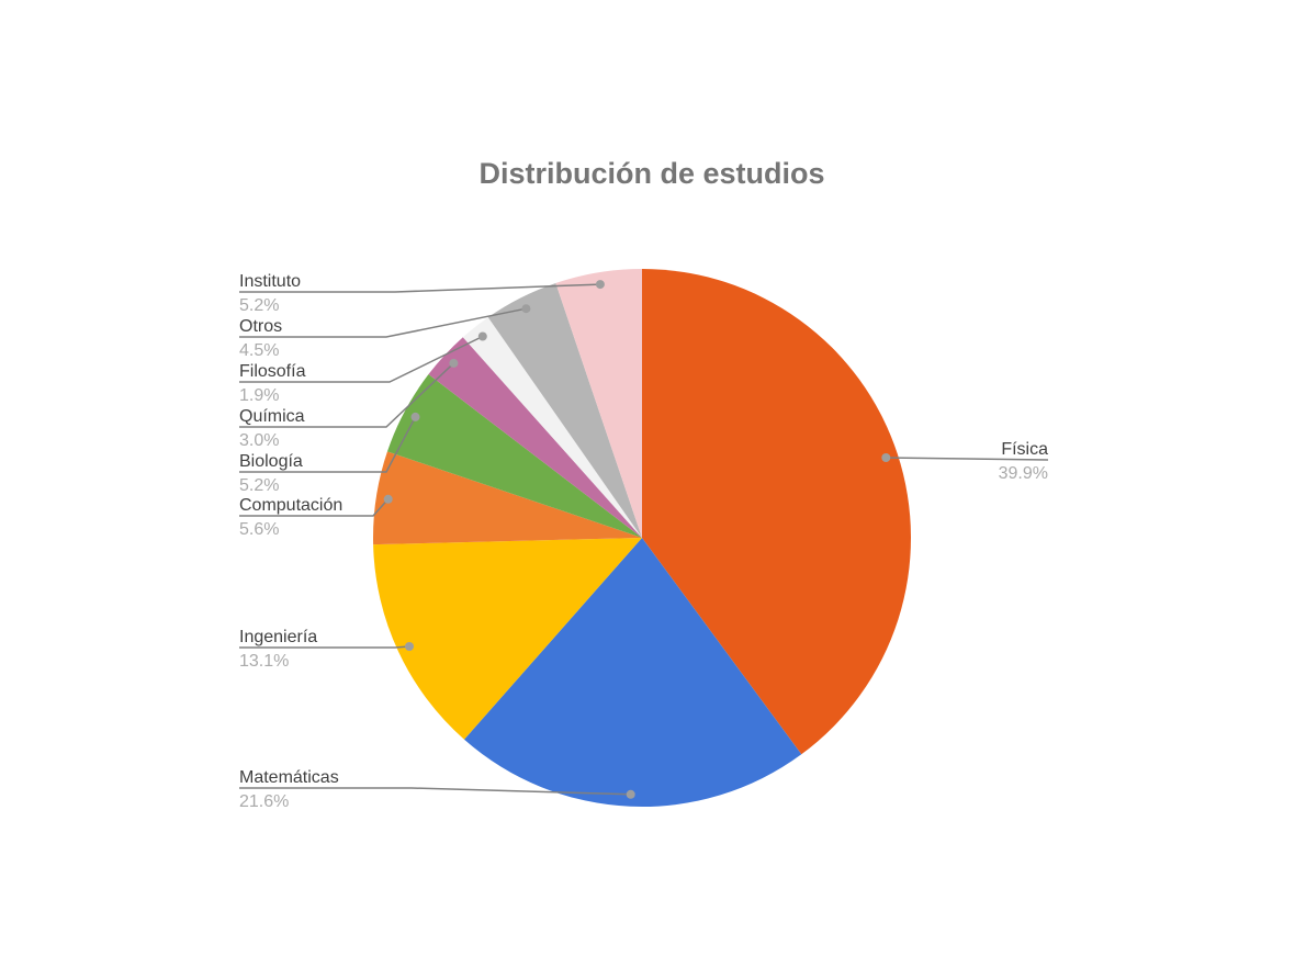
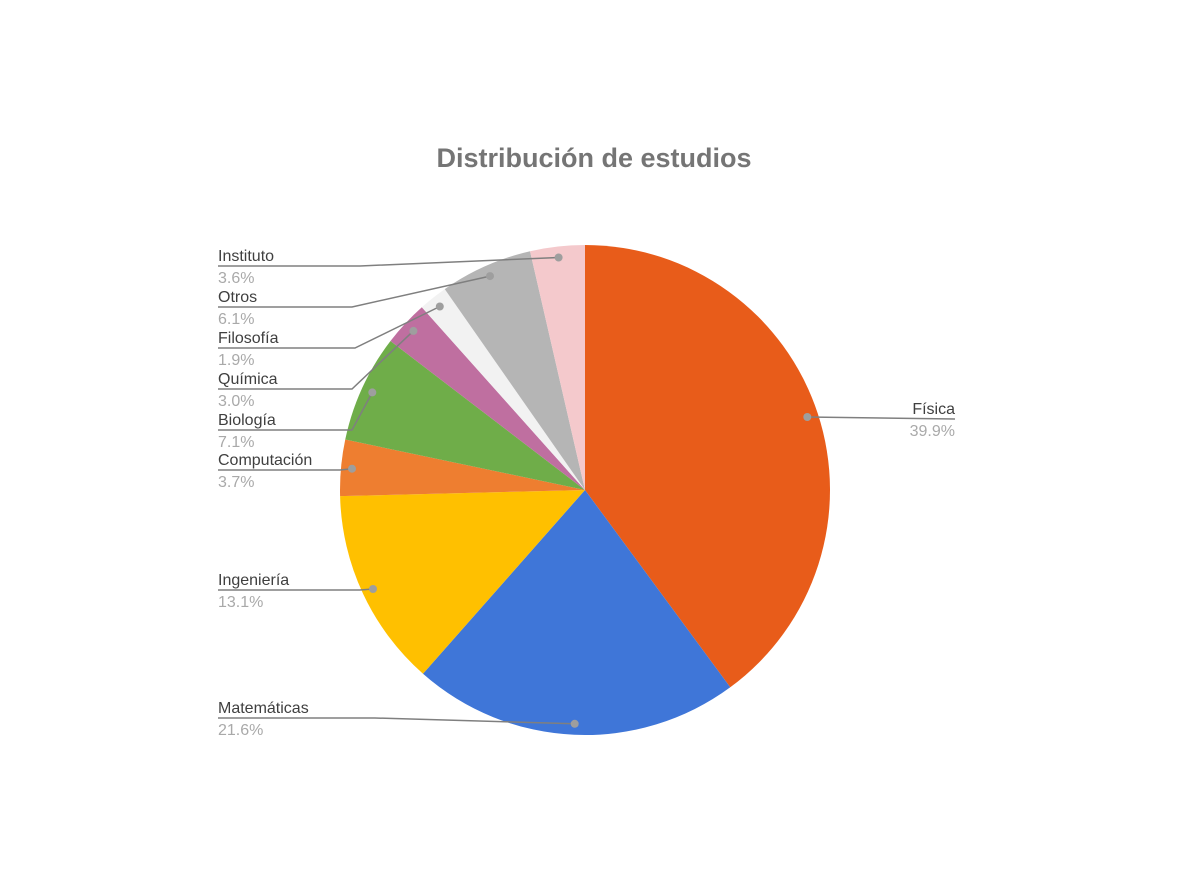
Computación: 5.6% -> 3.7%
Biología: 5.2% -> 7.1%
Otros: 4.5% -> 6.1%
Instituto: 5.2% -> 3.6%
